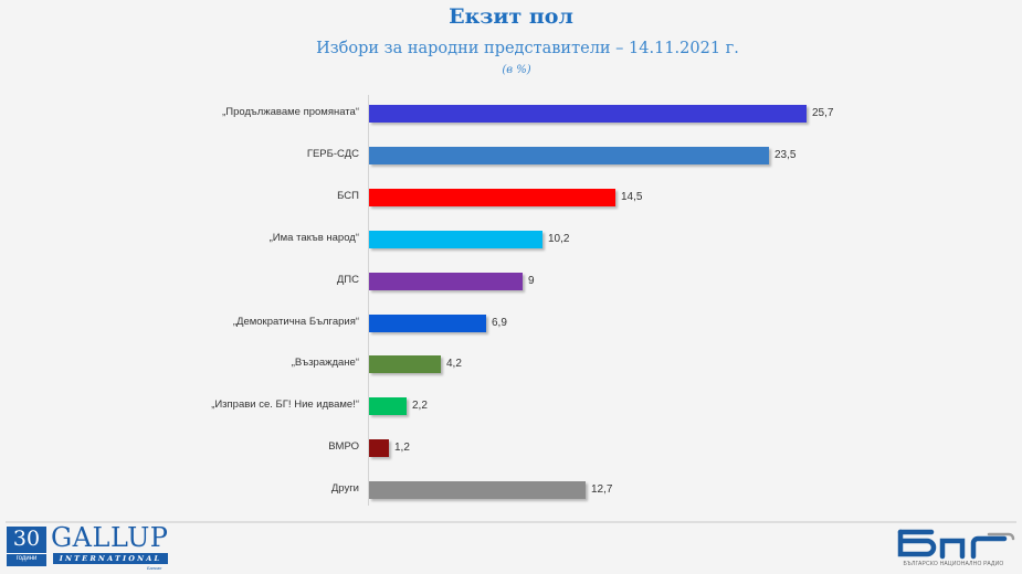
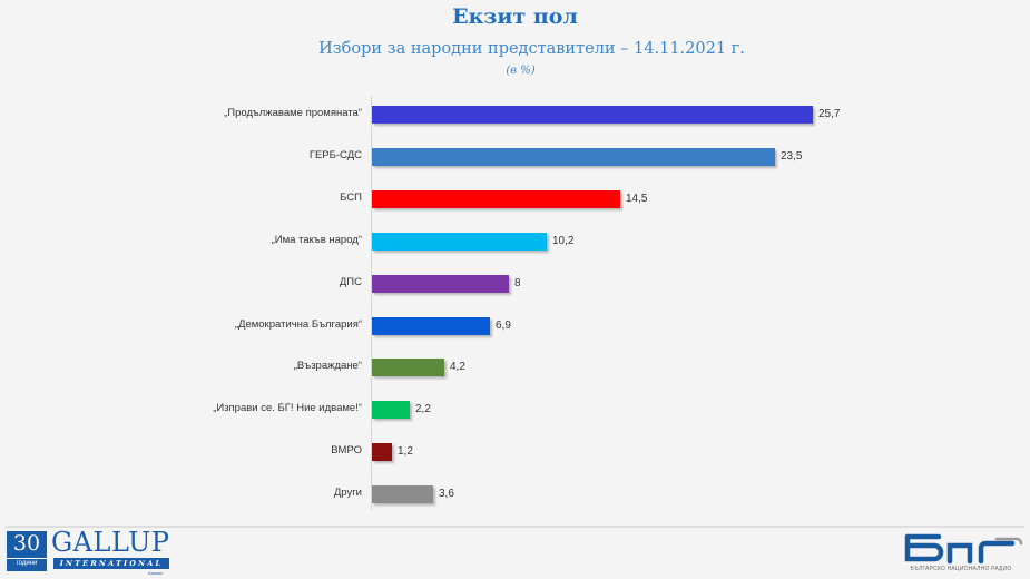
ДПС: 9 -> 8
Други: 12,7 -> 3,6
